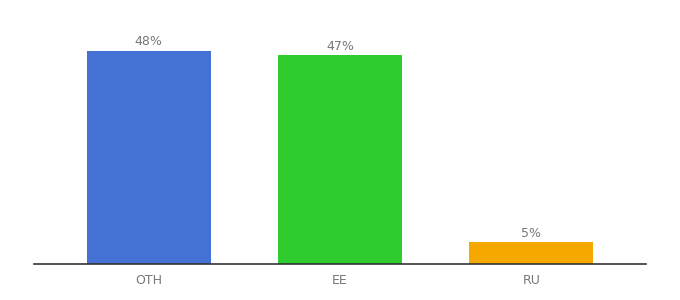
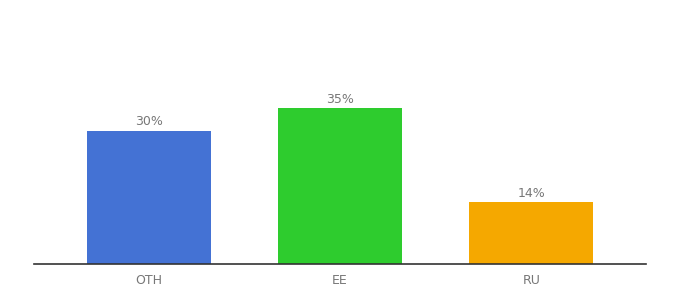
OTH: 48% -> 30%
EE: 47% -> 35%
RU: 5% -> 14%
